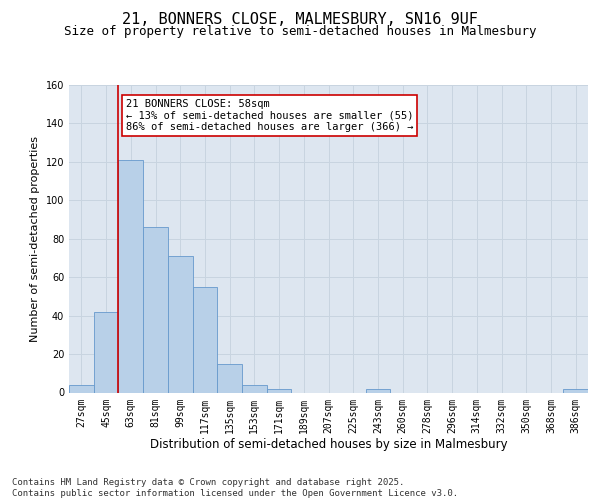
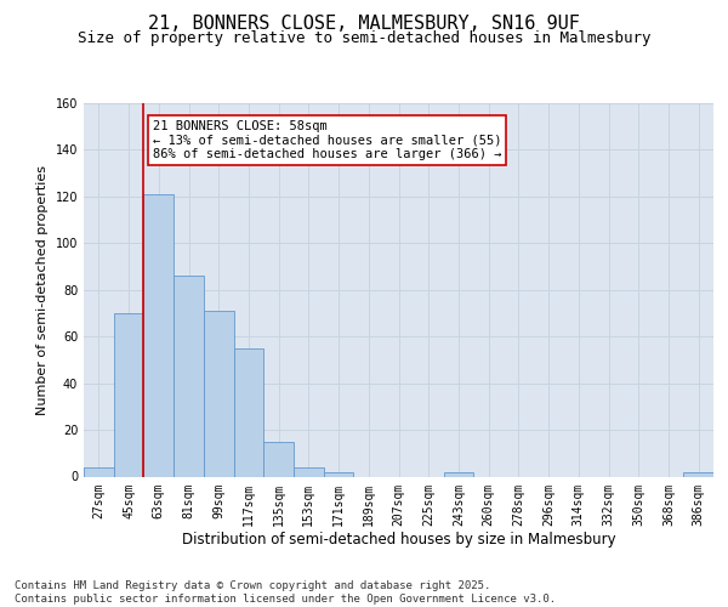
45sqm: 42 -> 70
